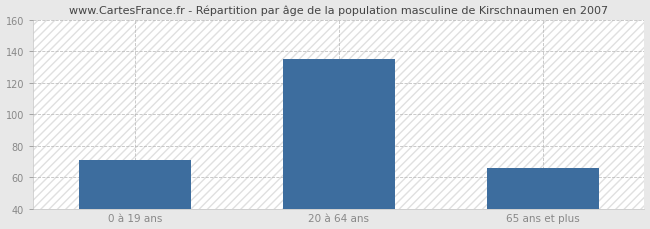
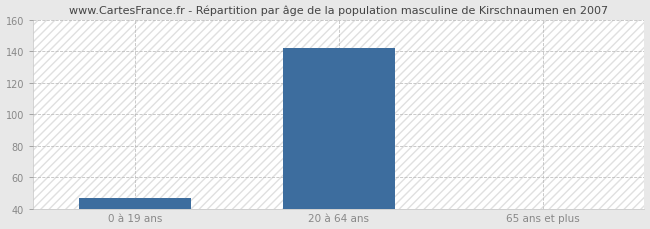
0 à 19 ans: 71 -> 47
20 à 64 ans: 135 -> 142
65 ans et plus: 66 -> 40
